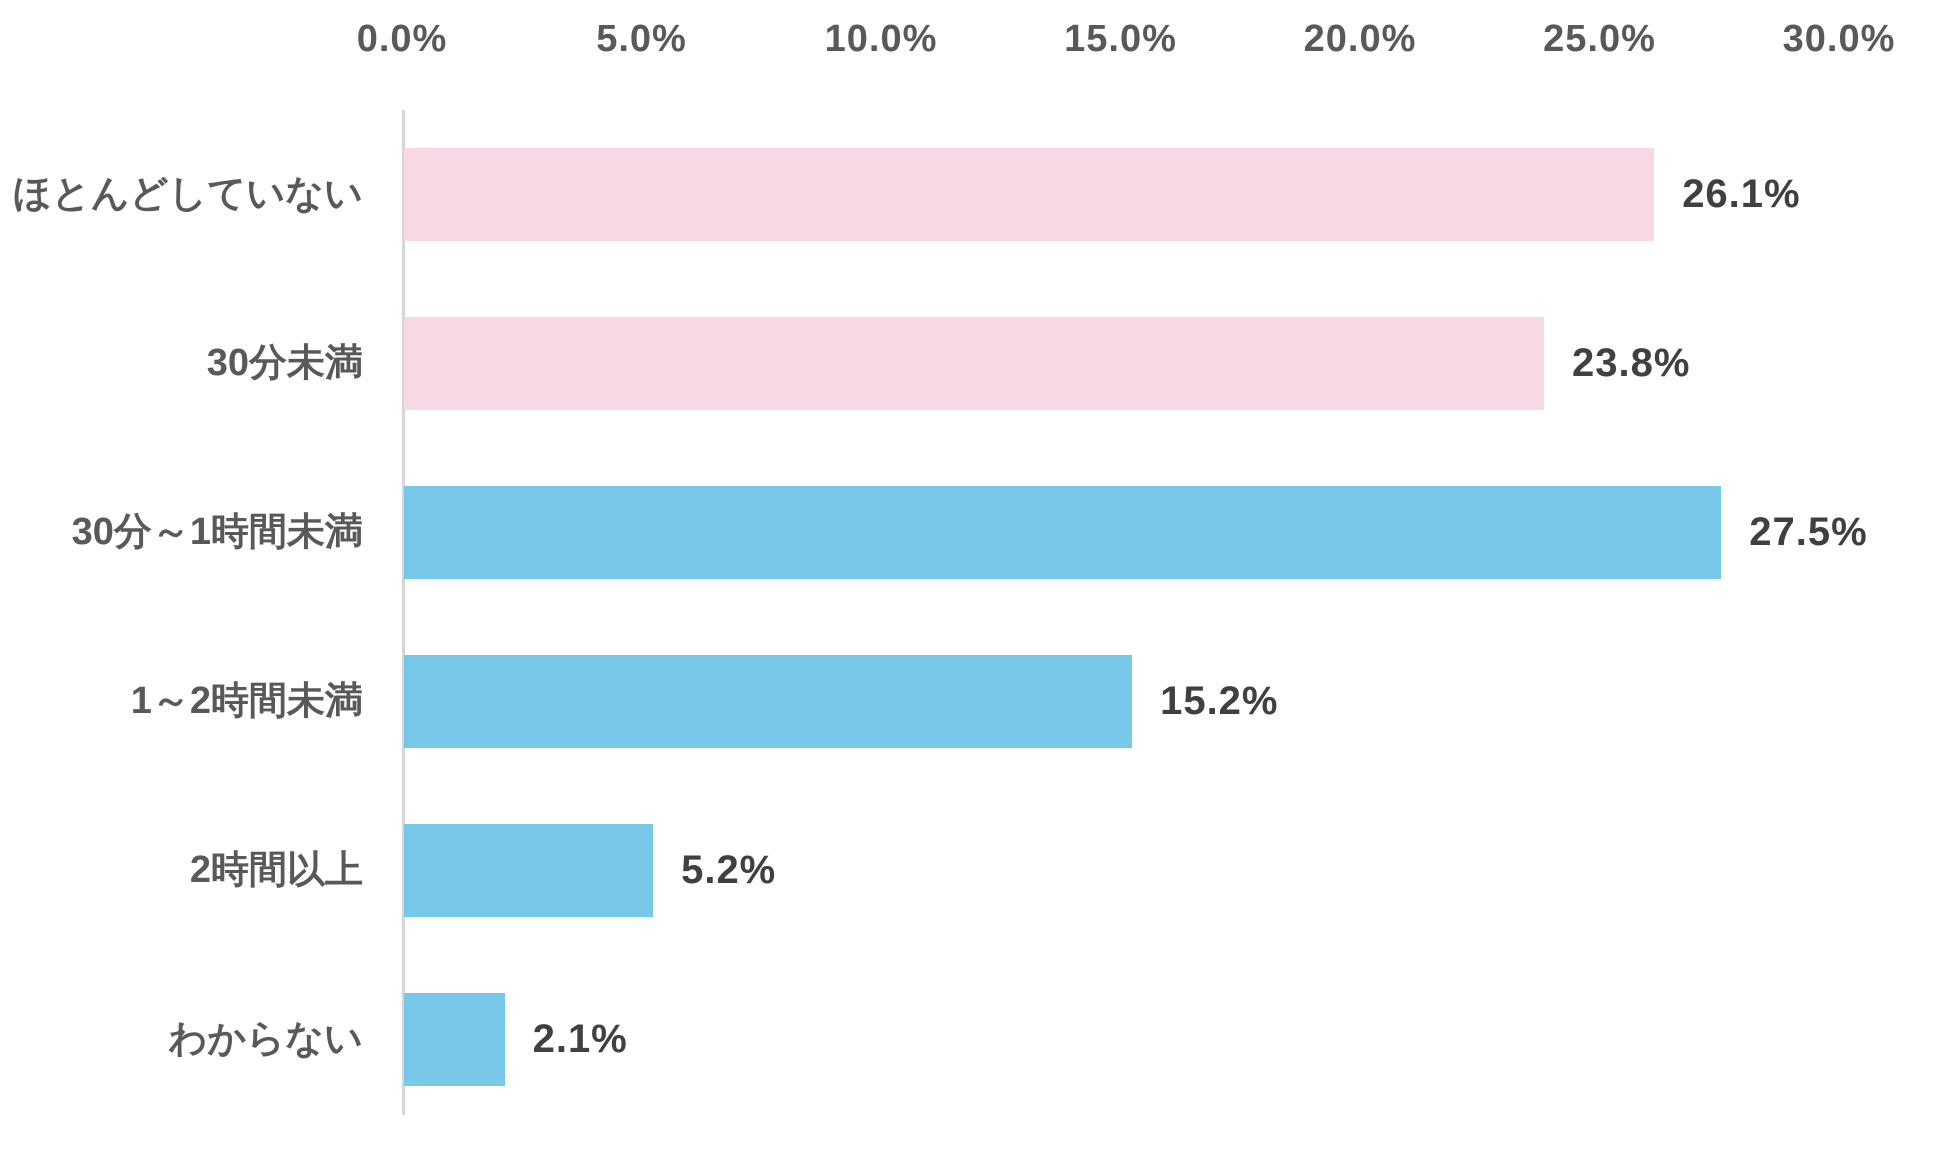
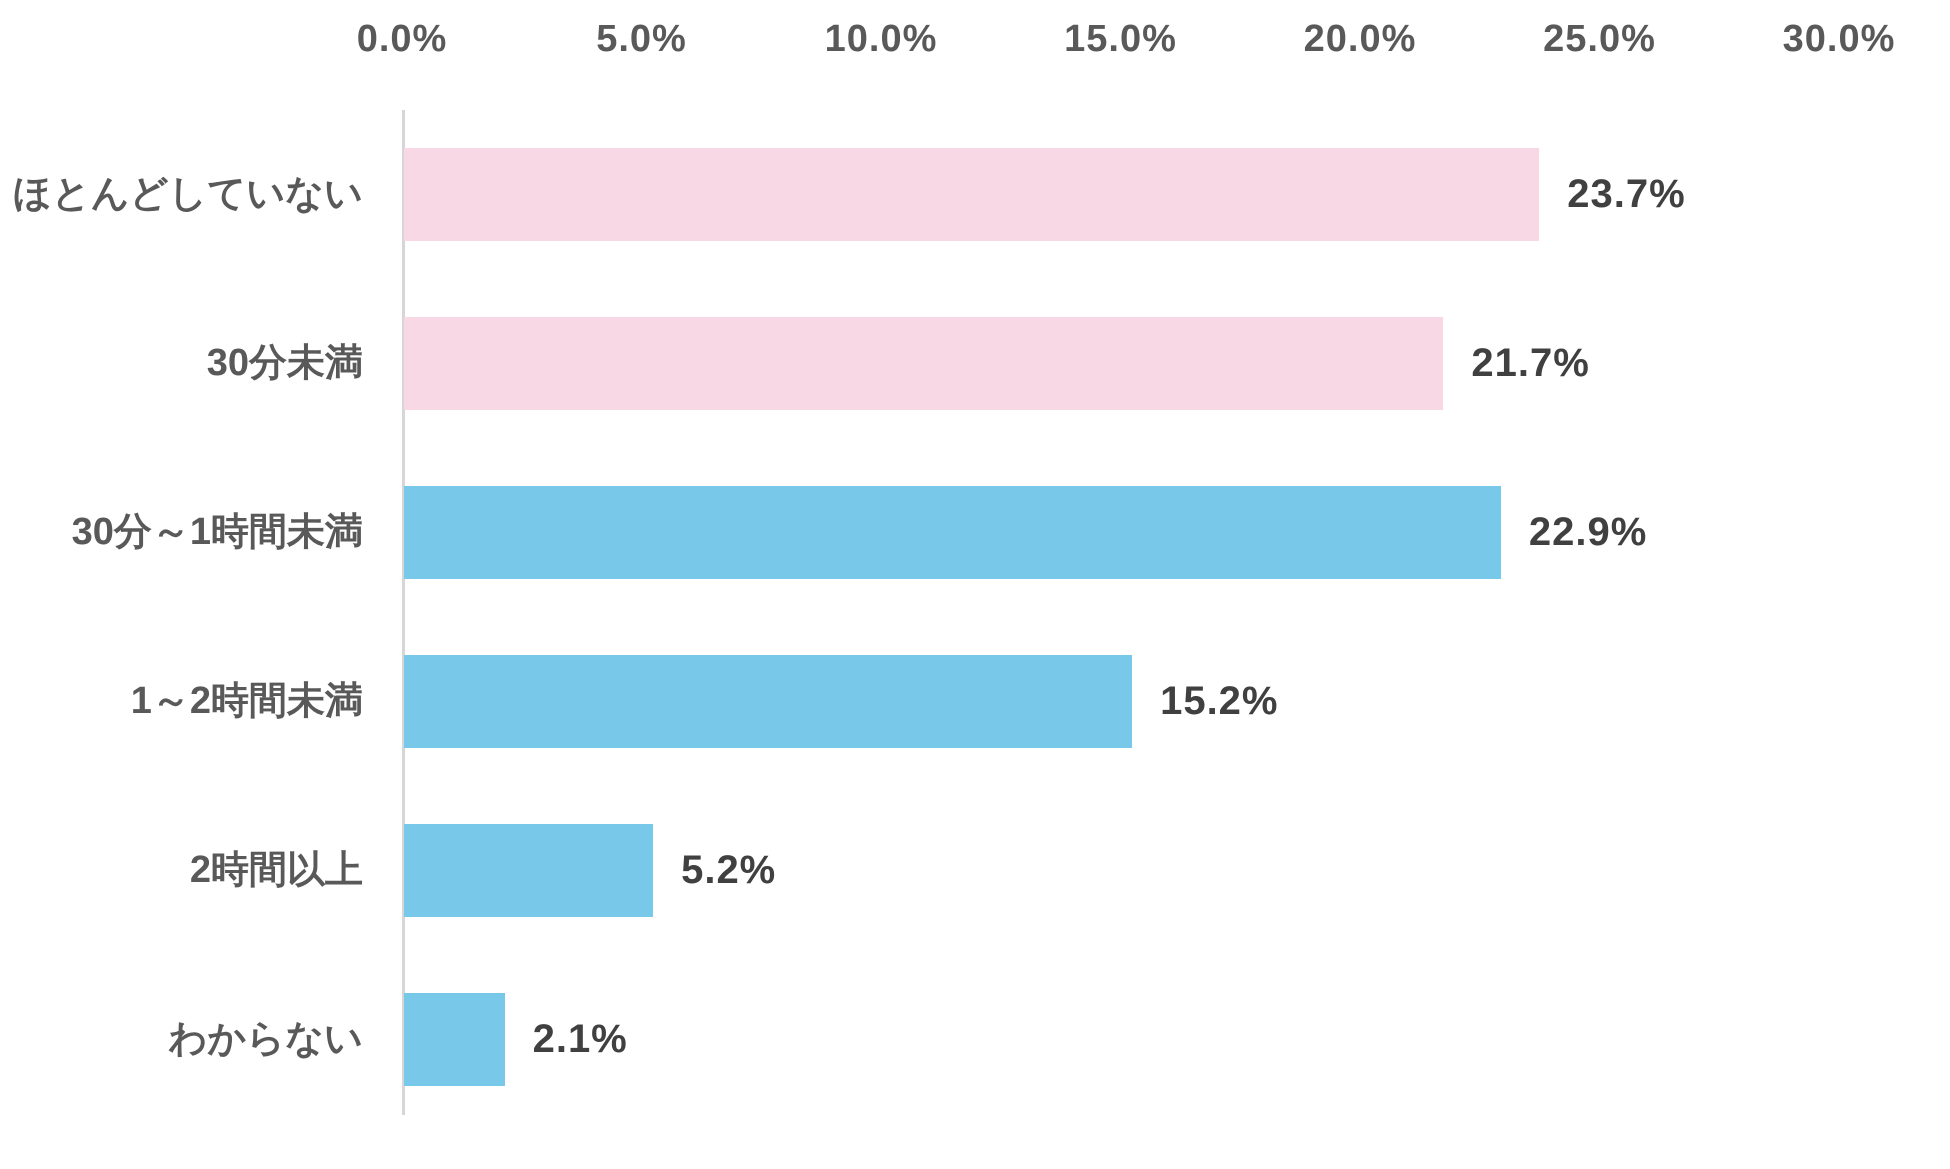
ほとんどしていない: 26.1% -> 23.7%
30分未満: 23.8% -> 21.7%
30分～1時間未満: 27.5% -> 22.9%
